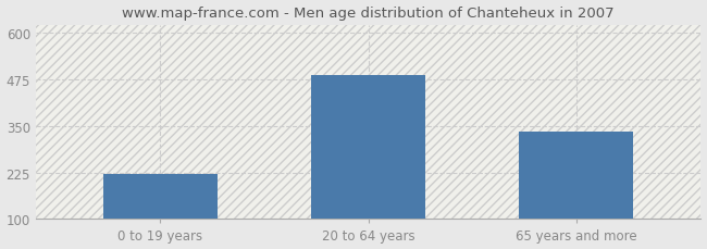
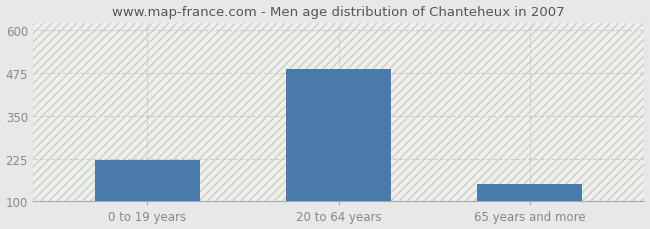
65 years and more: 335 -> 152
